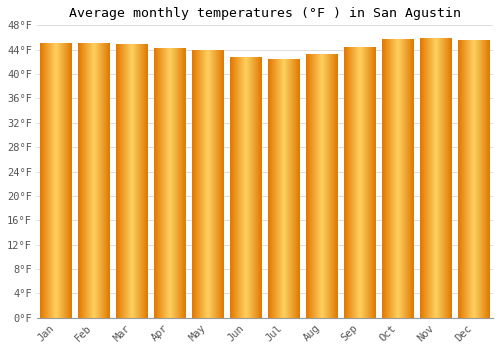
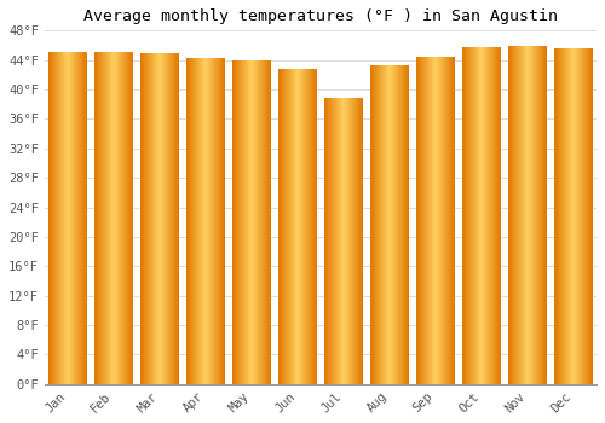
Jul: 42.4°F -> 38.8°F
